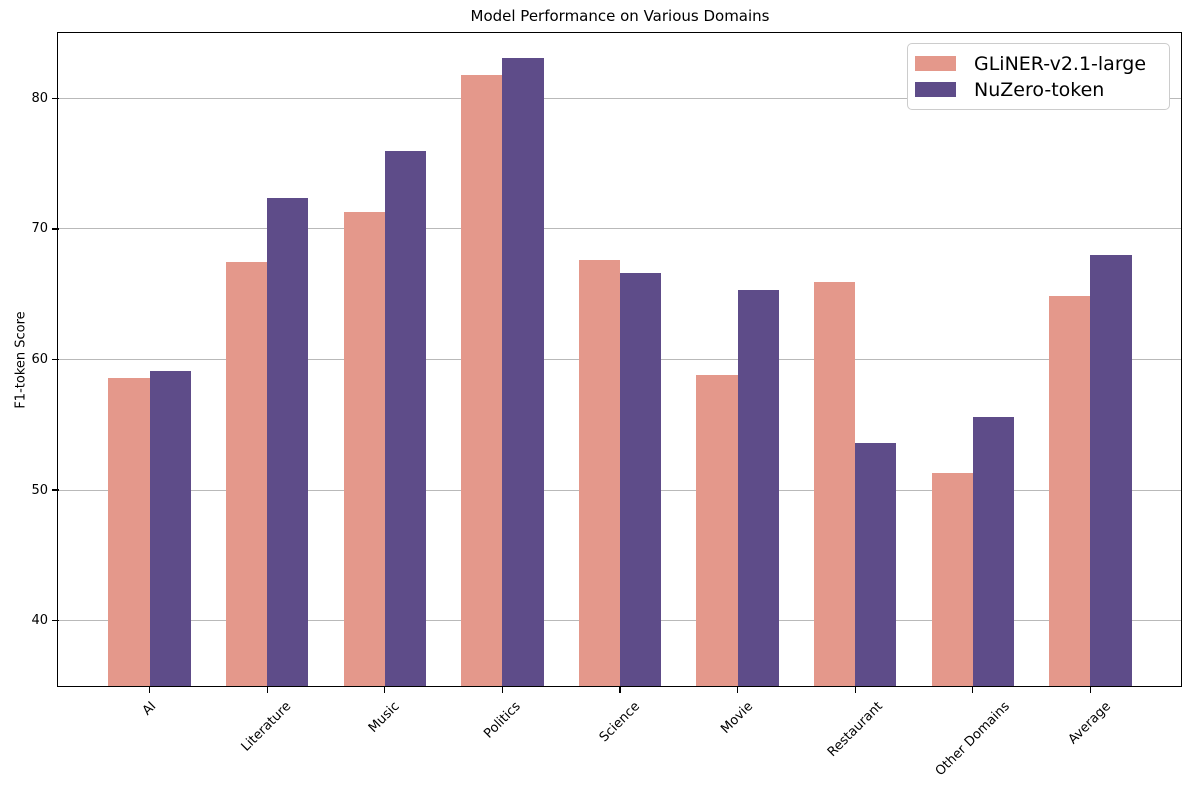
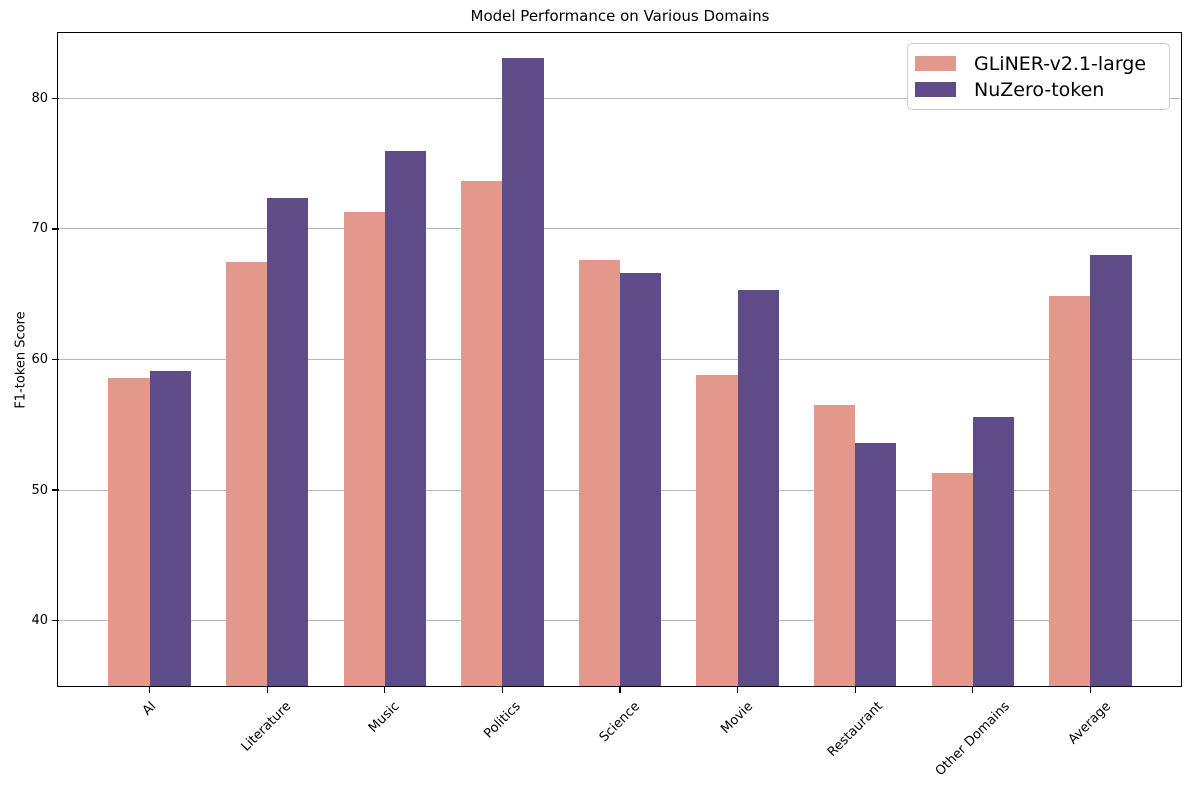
GLiNER-v2.1-large/Politics: 81.8 -> 73.7
GLiNER-v2.1-large/Restaurant: 65.9 -> 56.5
